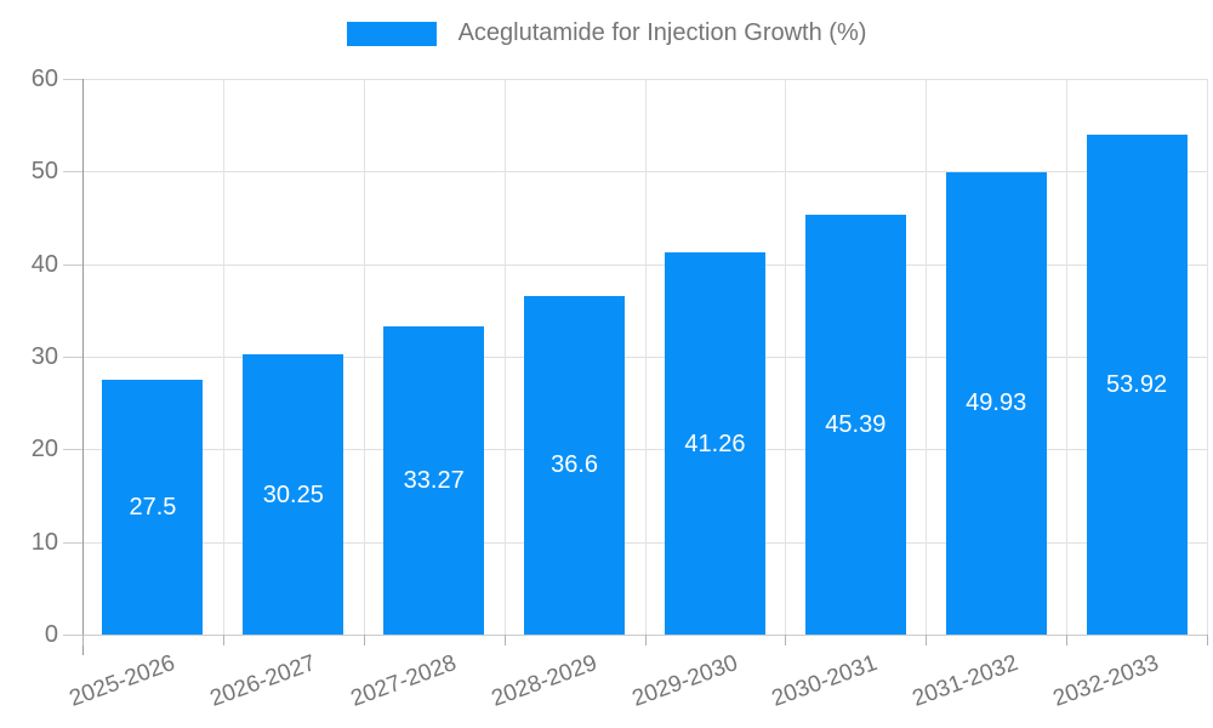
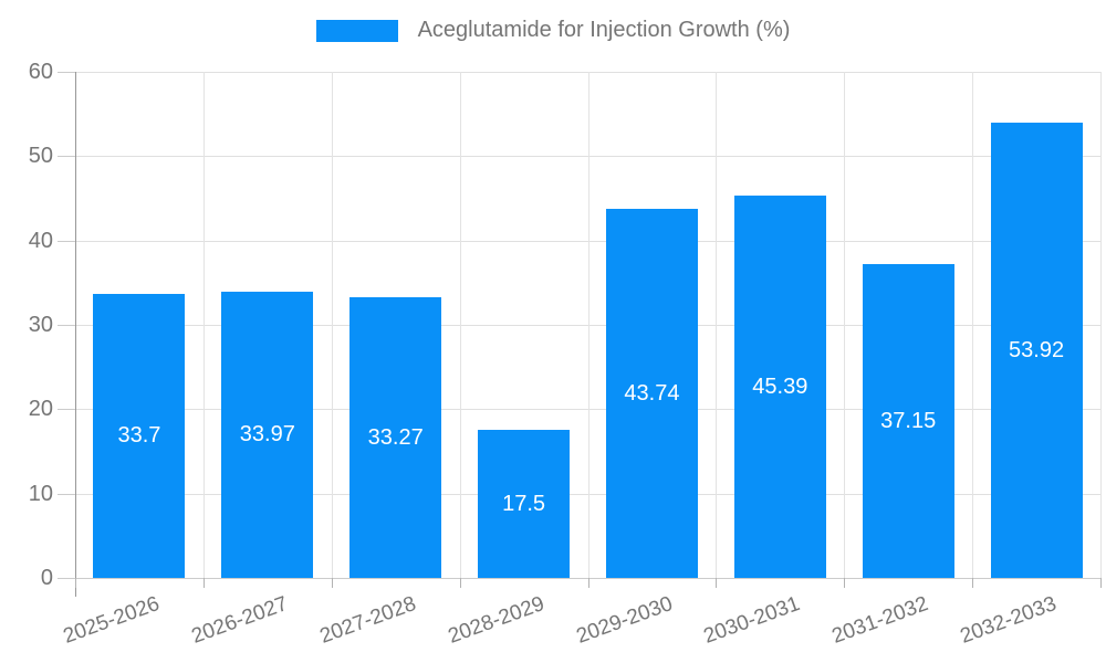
2025-2026: 27.5 -> 33.7
2026-2027: 30.25 -> 33.97
2028-2029: 36.6 -> 17.5
2029-2030: 41.26 -> 43.74
2031-2032: 49.93 -> 37.15
